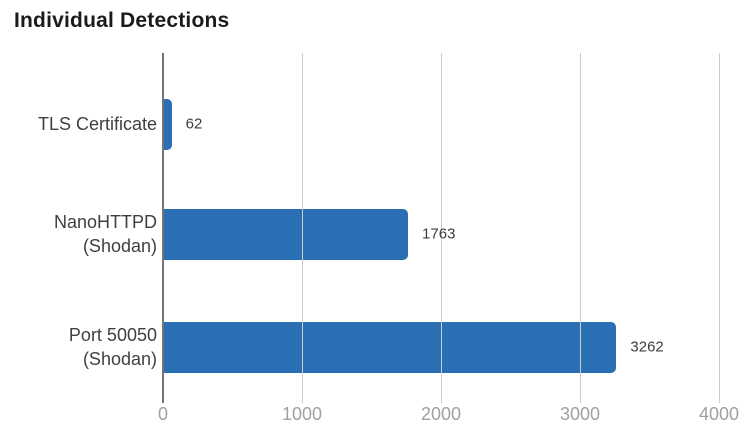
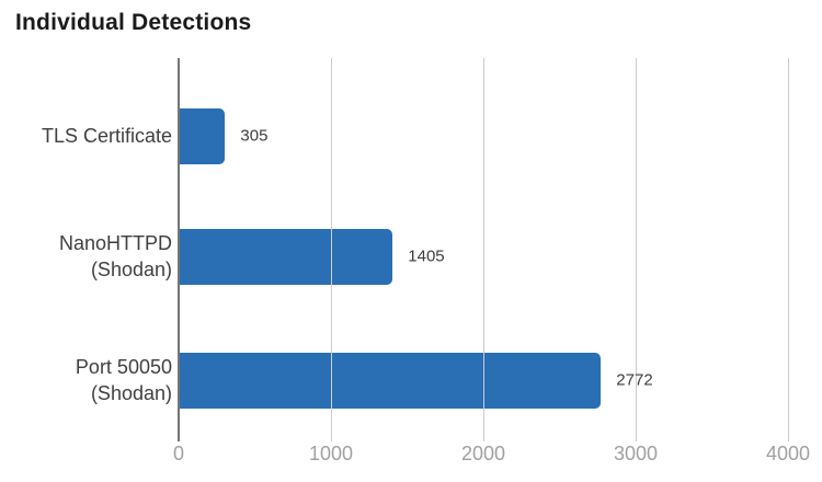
TLS Certificate: 62 -> 305
NanoHTTPD (Shodan): 1763 -> 1405
Port 50050 (Shodan): 3262 -> 2772
